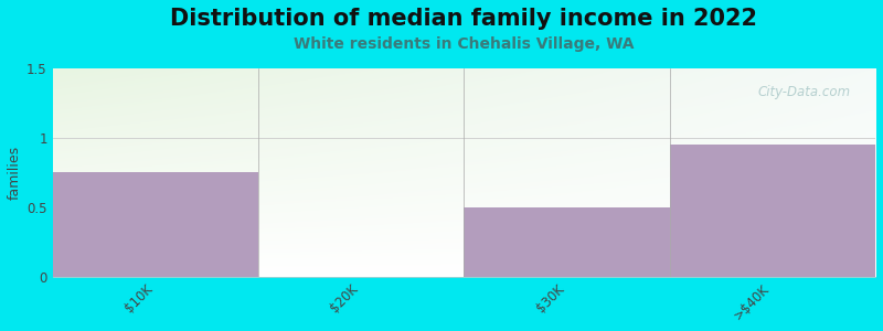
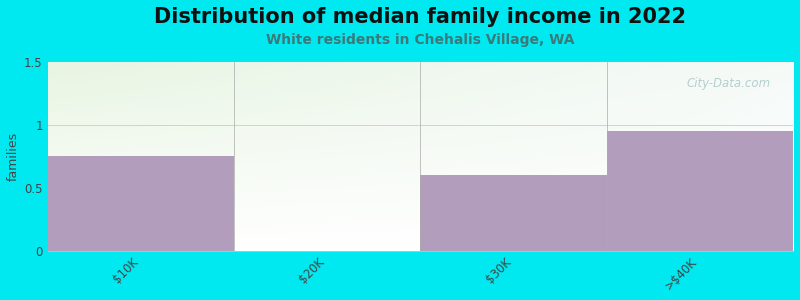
$30K: 0.50 -> 0.60
